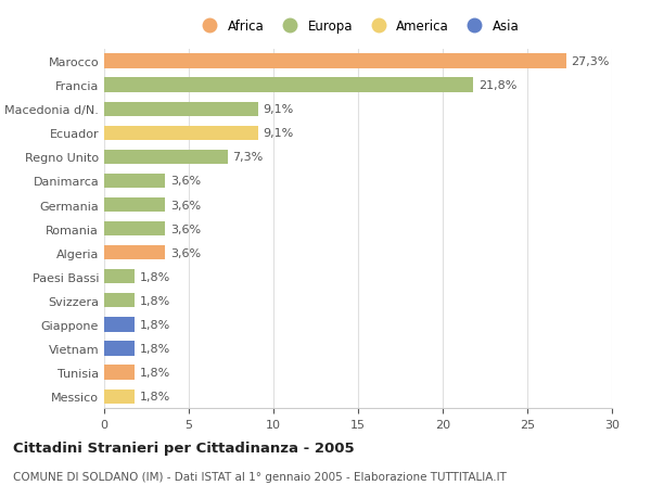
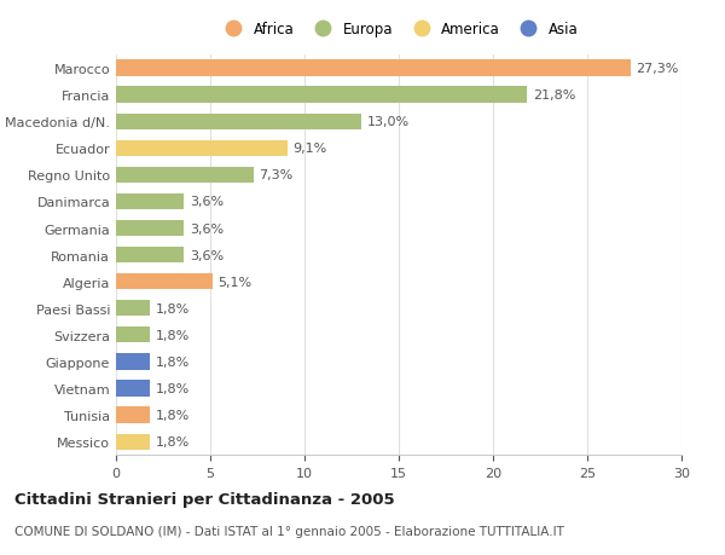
Macedonia d/N.: 9,1% -> 13,0%
Algeria: 3,6% -> 5,1%
